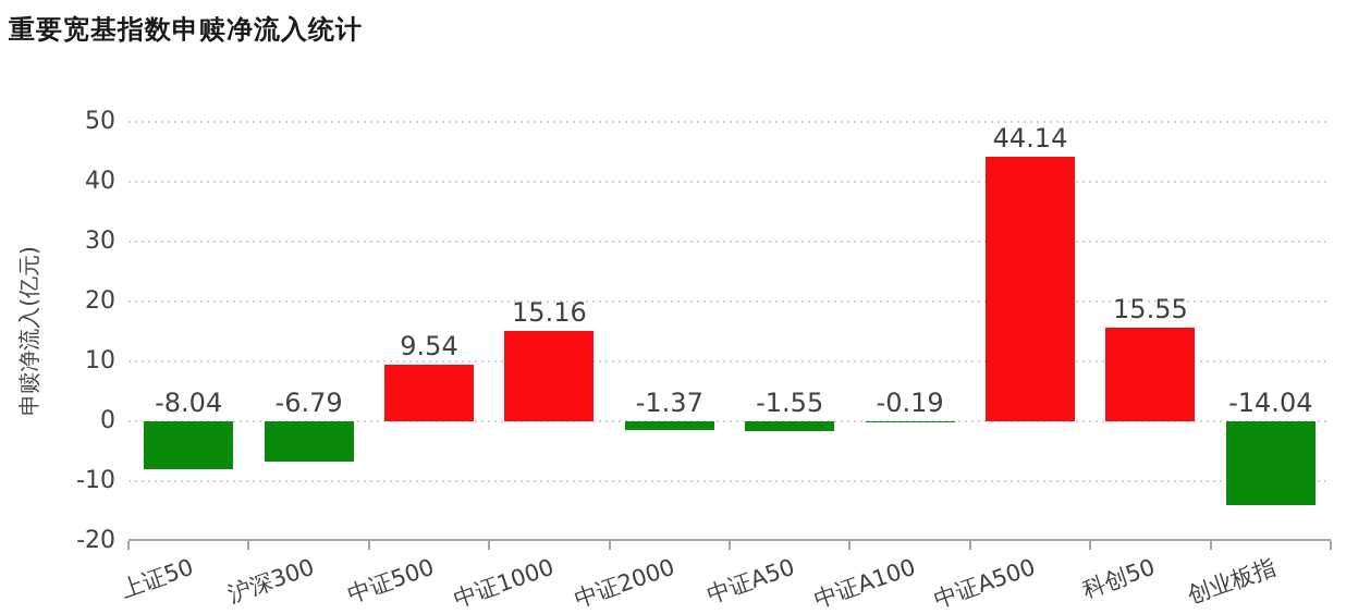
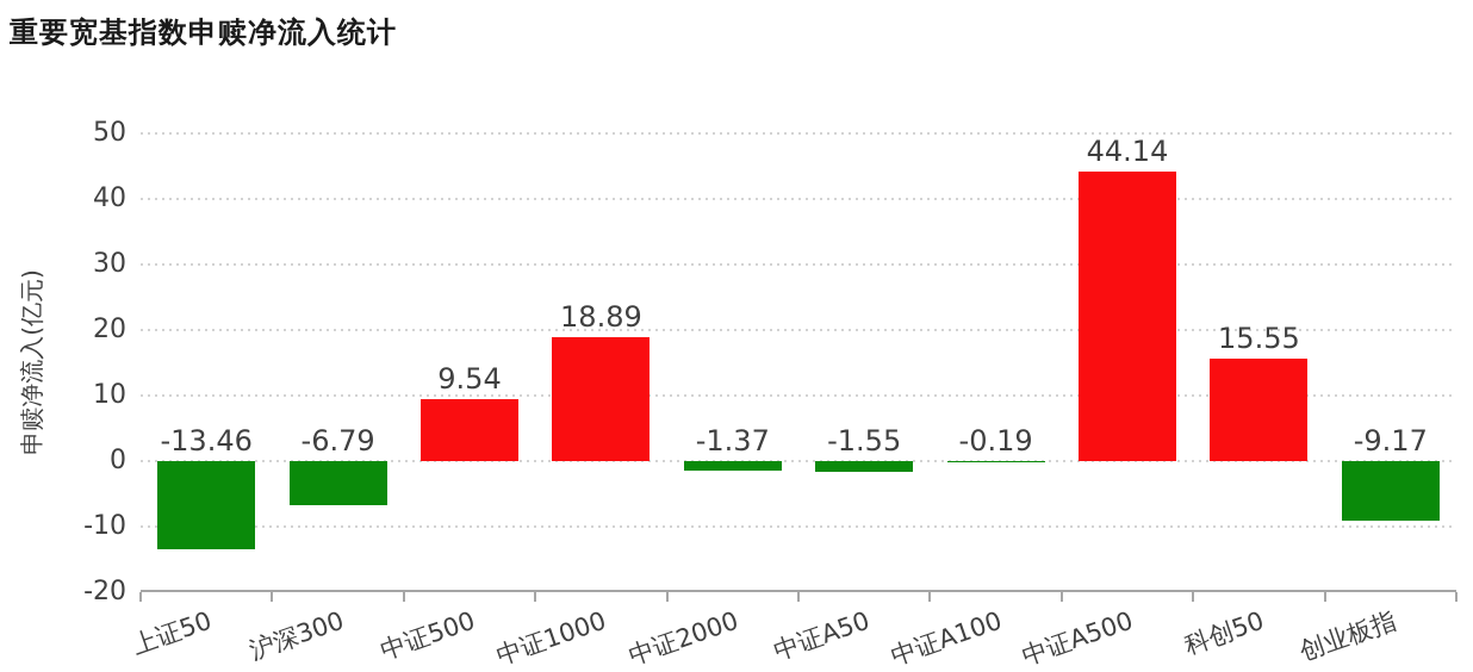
上证50: -8.04 -> -13.46
中证1000: 15.16 -> 18.89
创业板指: -14.04 -> -9.17
